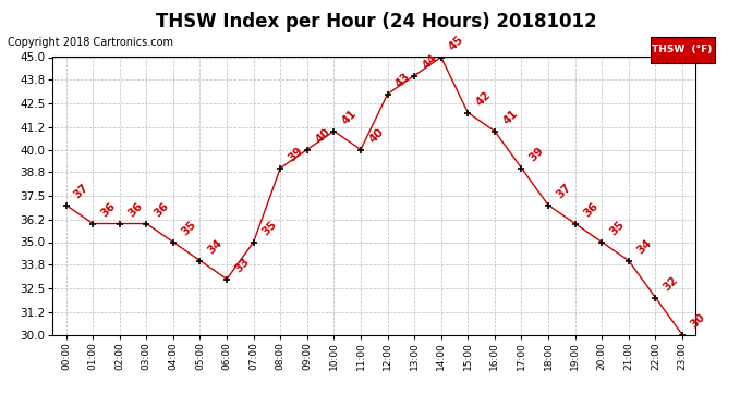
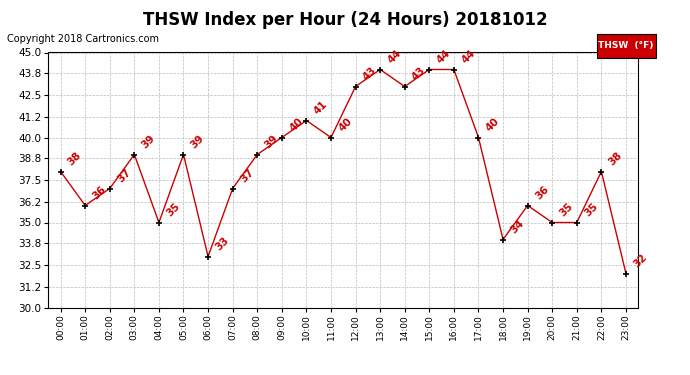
00:00: 37 -> 38
02:00: 36 -> 37
03:00: 36 -> 39
05:00: 34 -> 39
07:00: 35 -> 37
14:00: 45 -> 43
15:00: 42 -> 44
16:00: 41 -> 44
17:00: 39 -> 40
18:00: 37 -> 34
21:00: 34 -> 35
22:00: 32 -> 38
23:00: 30 -> 32
